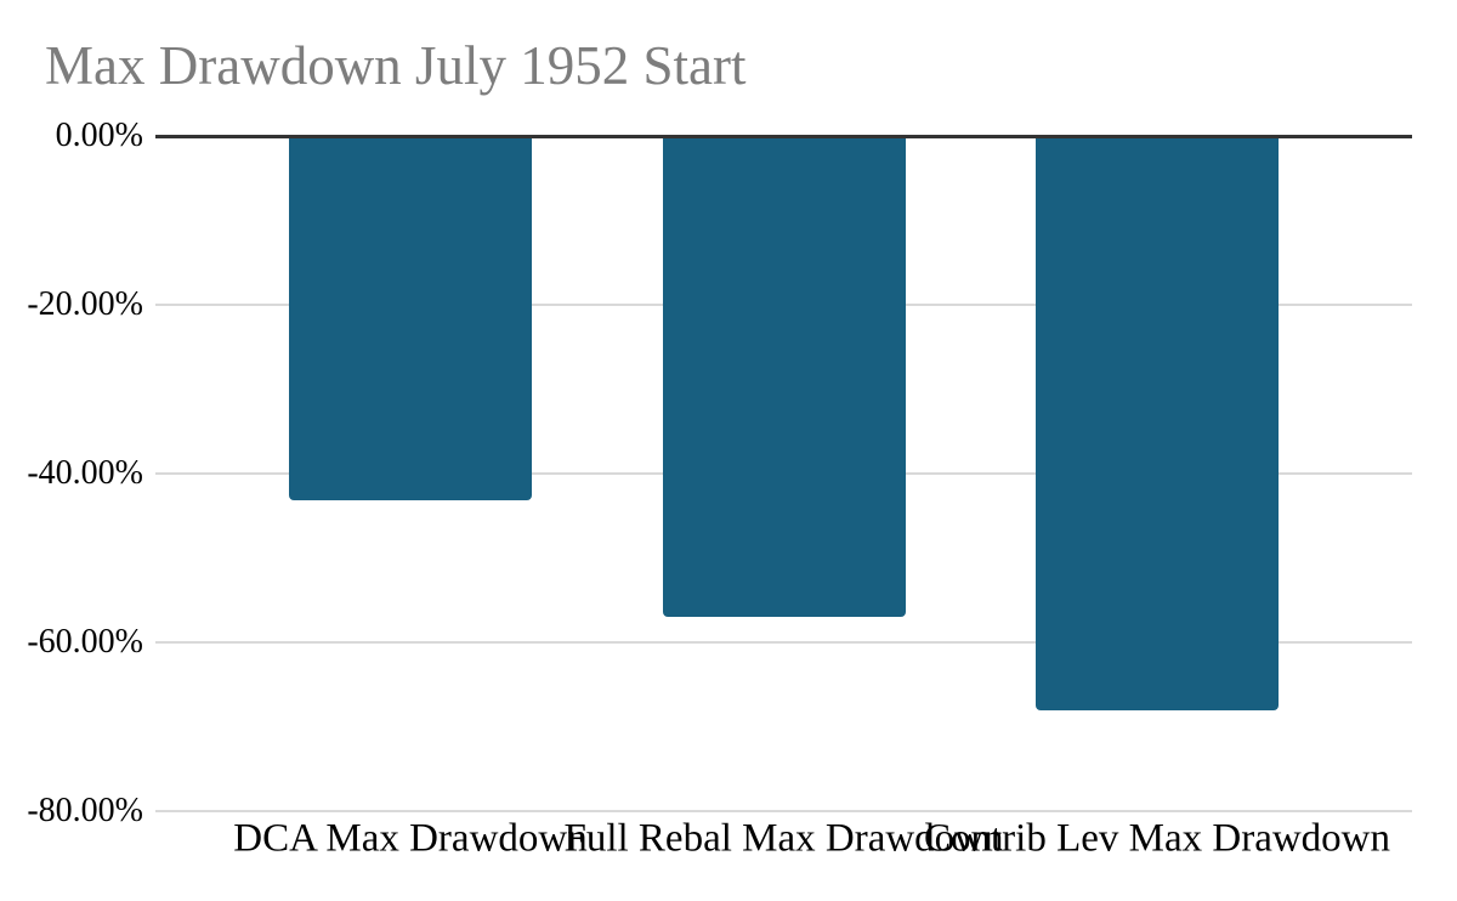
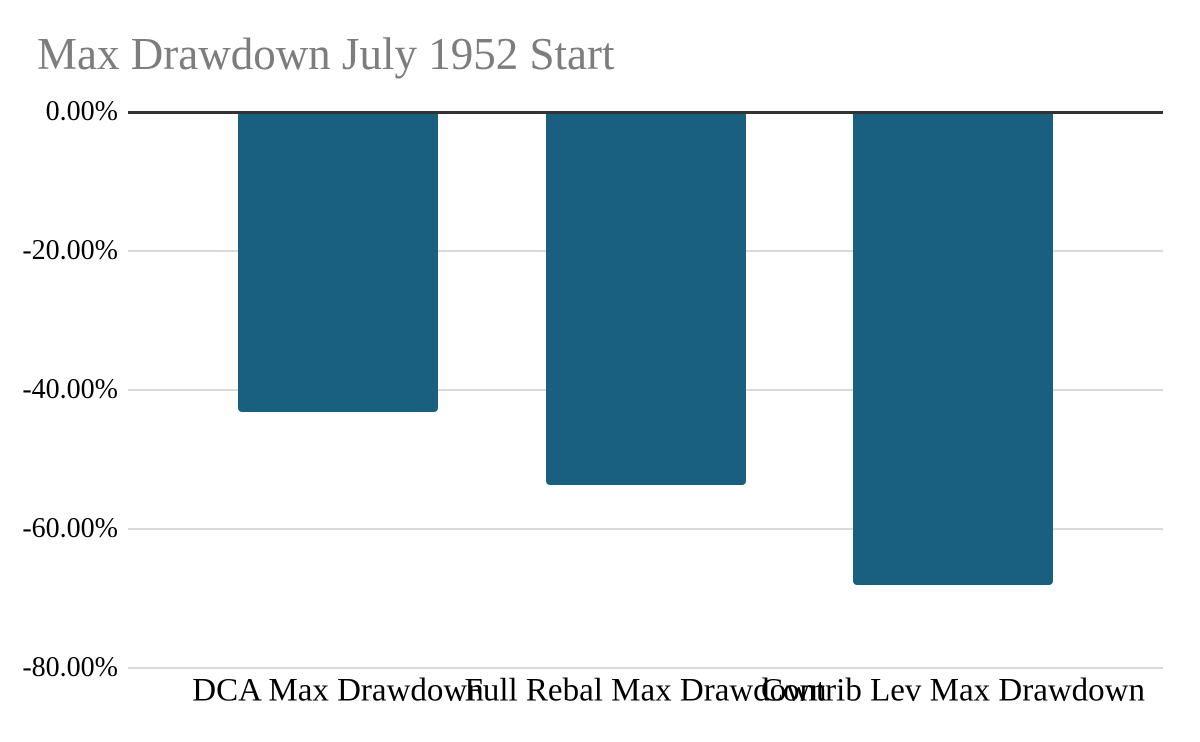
Full Rebal Max Drawdown: -57% -> -54%
